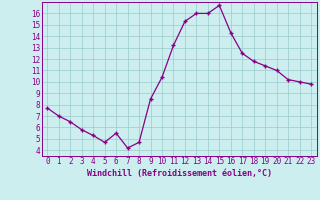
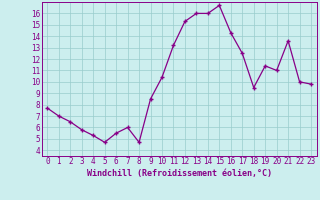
7: 4.2 -> 6.0
18: 11.8 -> 9.5
21: 10.2 -> 13.6
